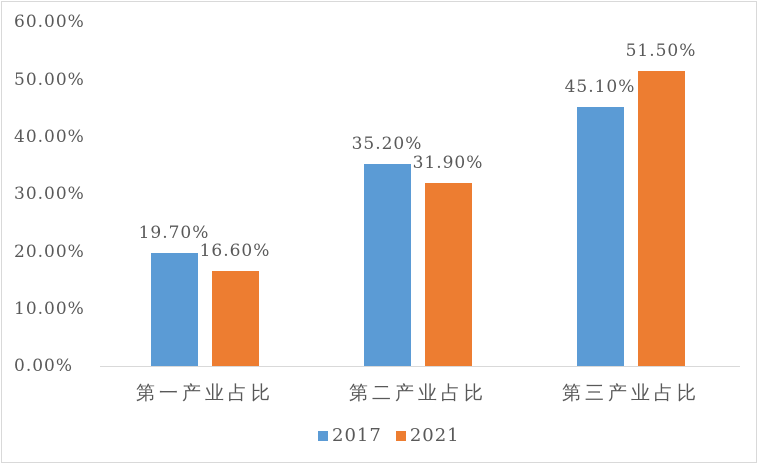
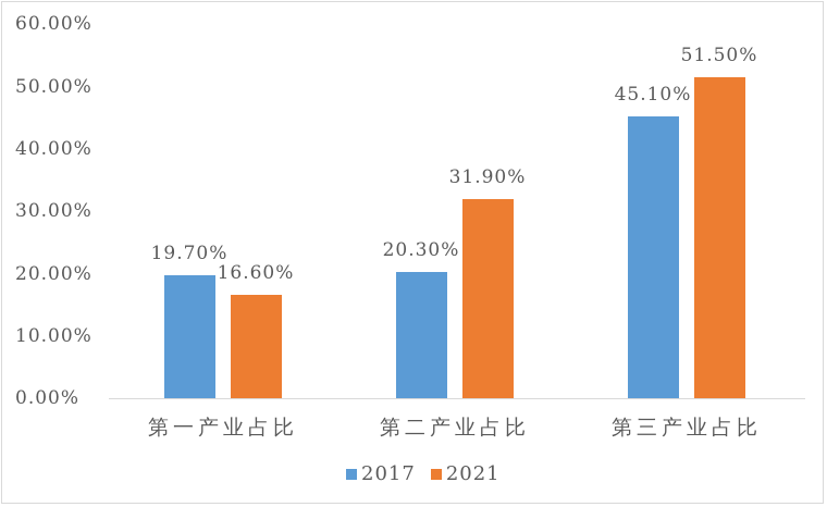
2017/第二产业占比: 35.20% -> 20.30%
